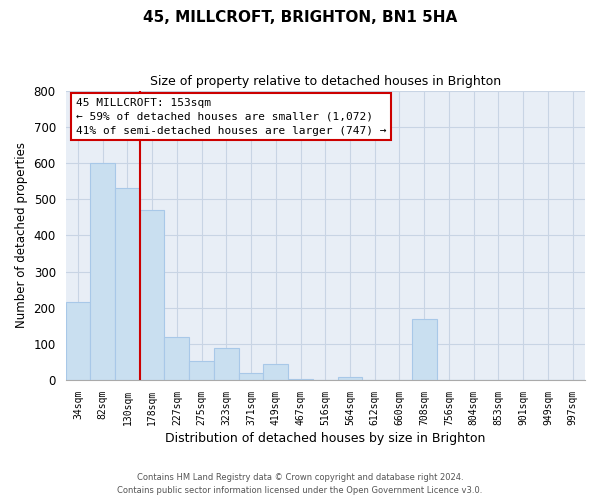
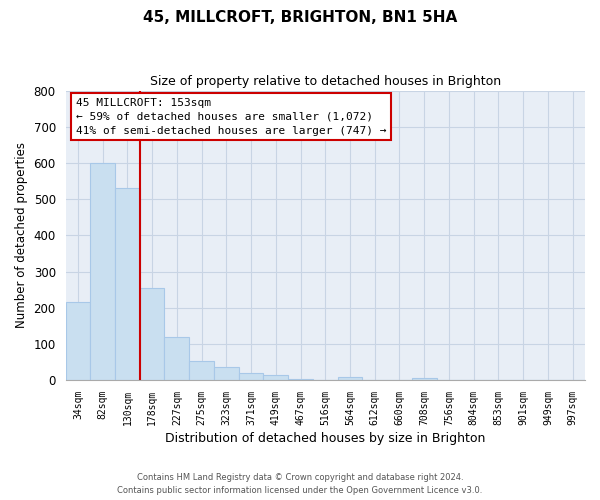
178sqm: 470 -> 255
323sqm: 90 -> 35
419sqm: 45 -> 13
708sqm: 170 -> 7
